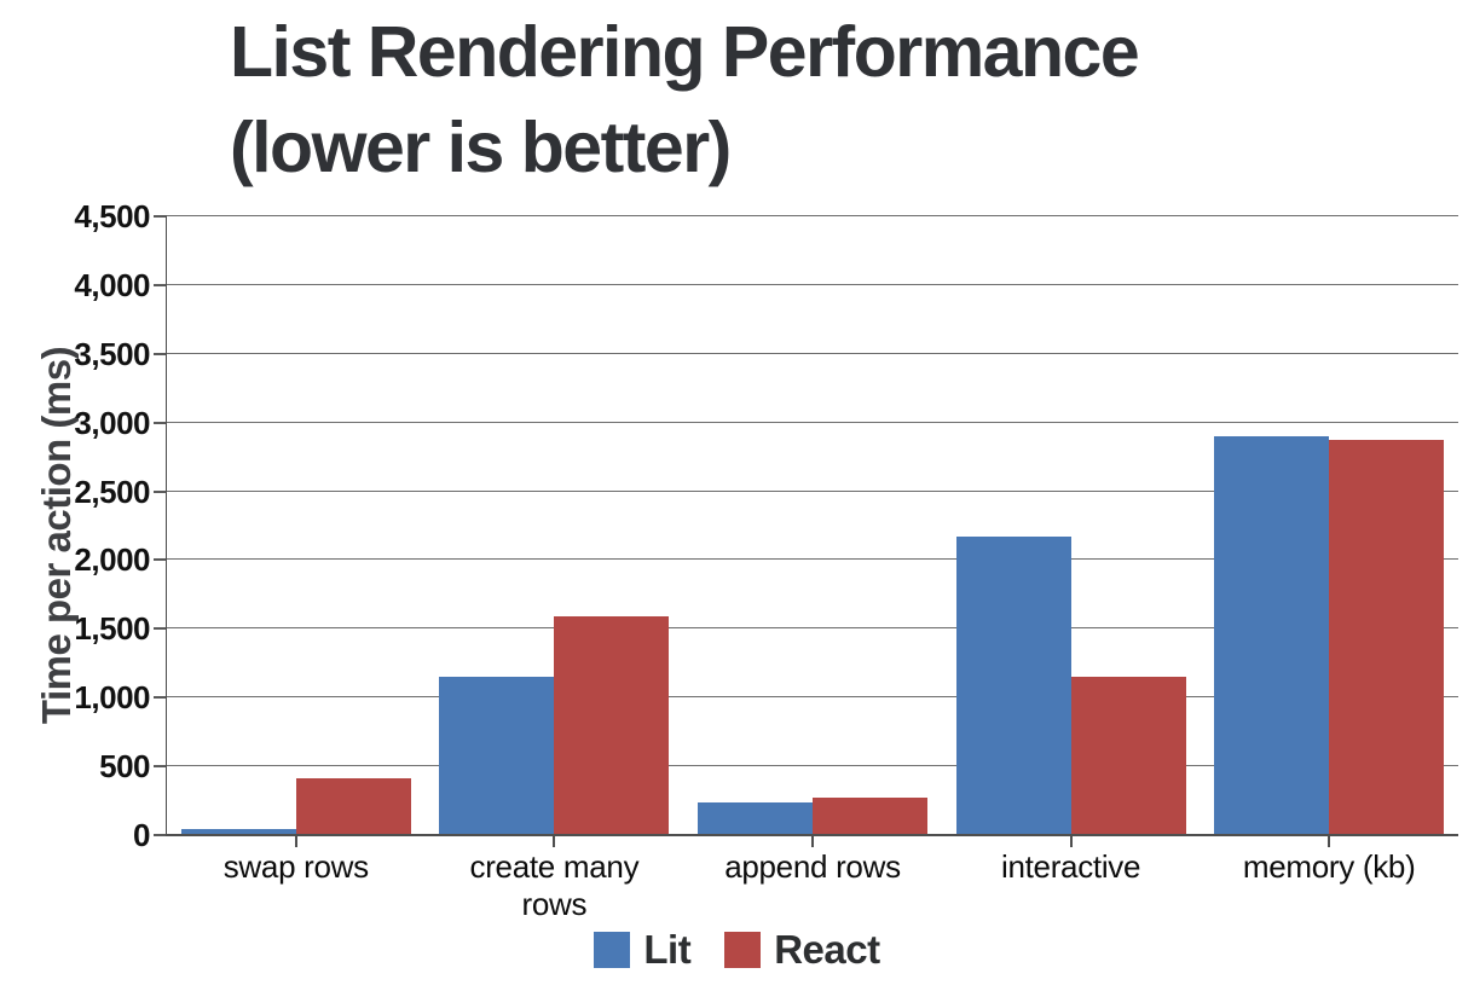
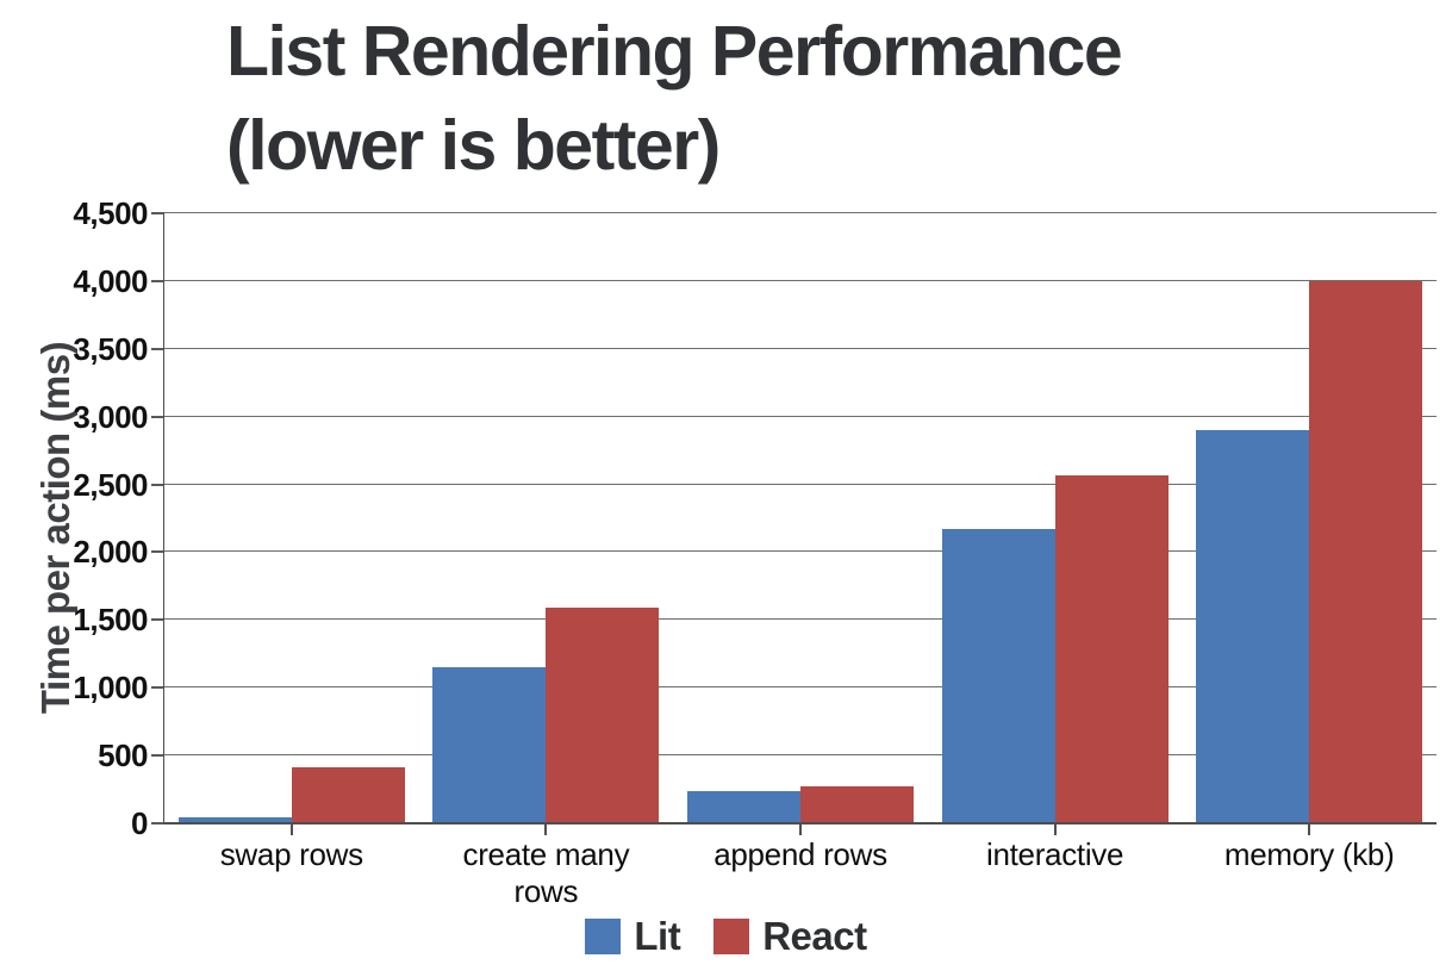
React/interactive: 1150 -> 2570
React/memory (kb): 2870 -> 4000
